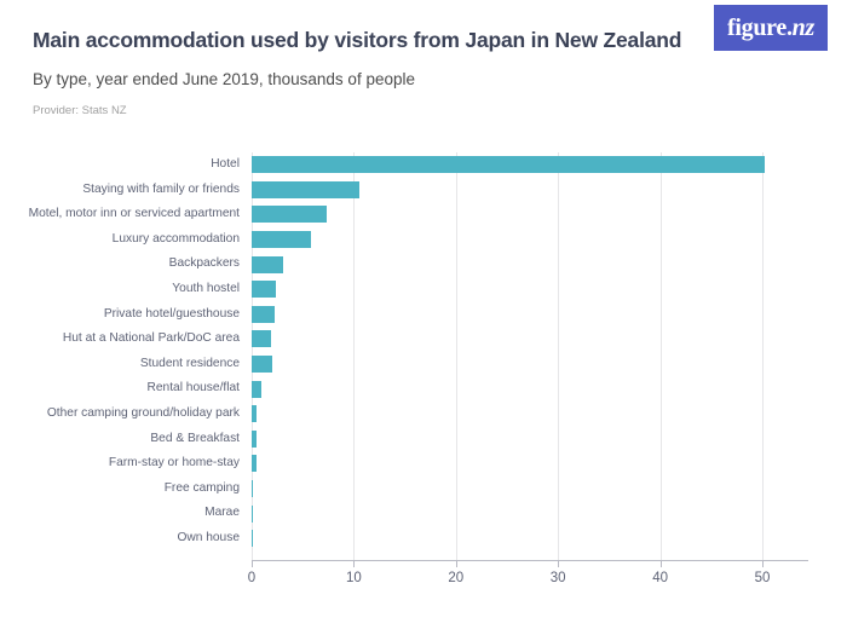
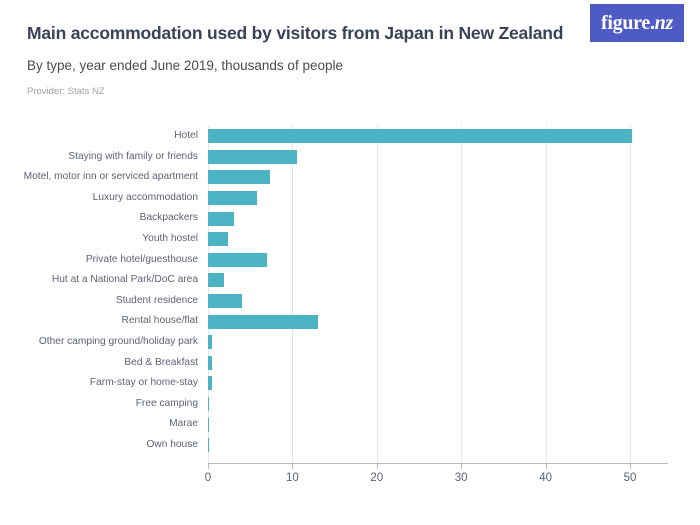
Private hotel/guesthouse: 2 -> 7
Student residence: 2 -> 4
Rental house/flat: 1 -> 13
